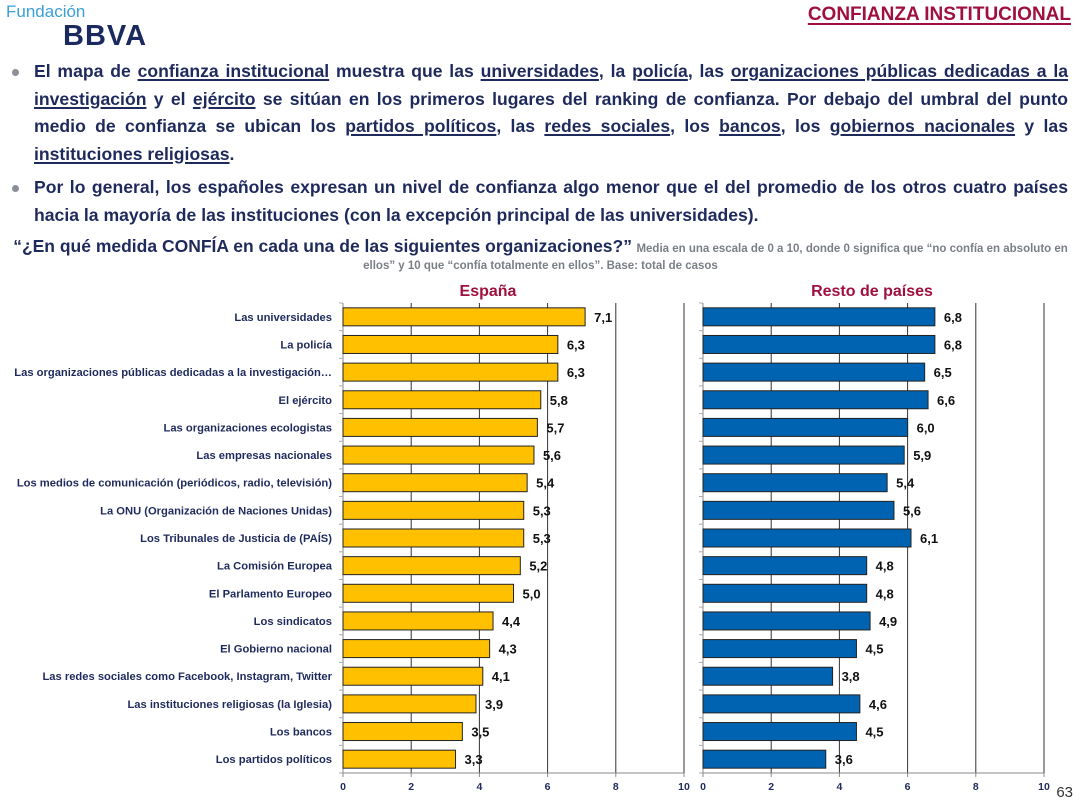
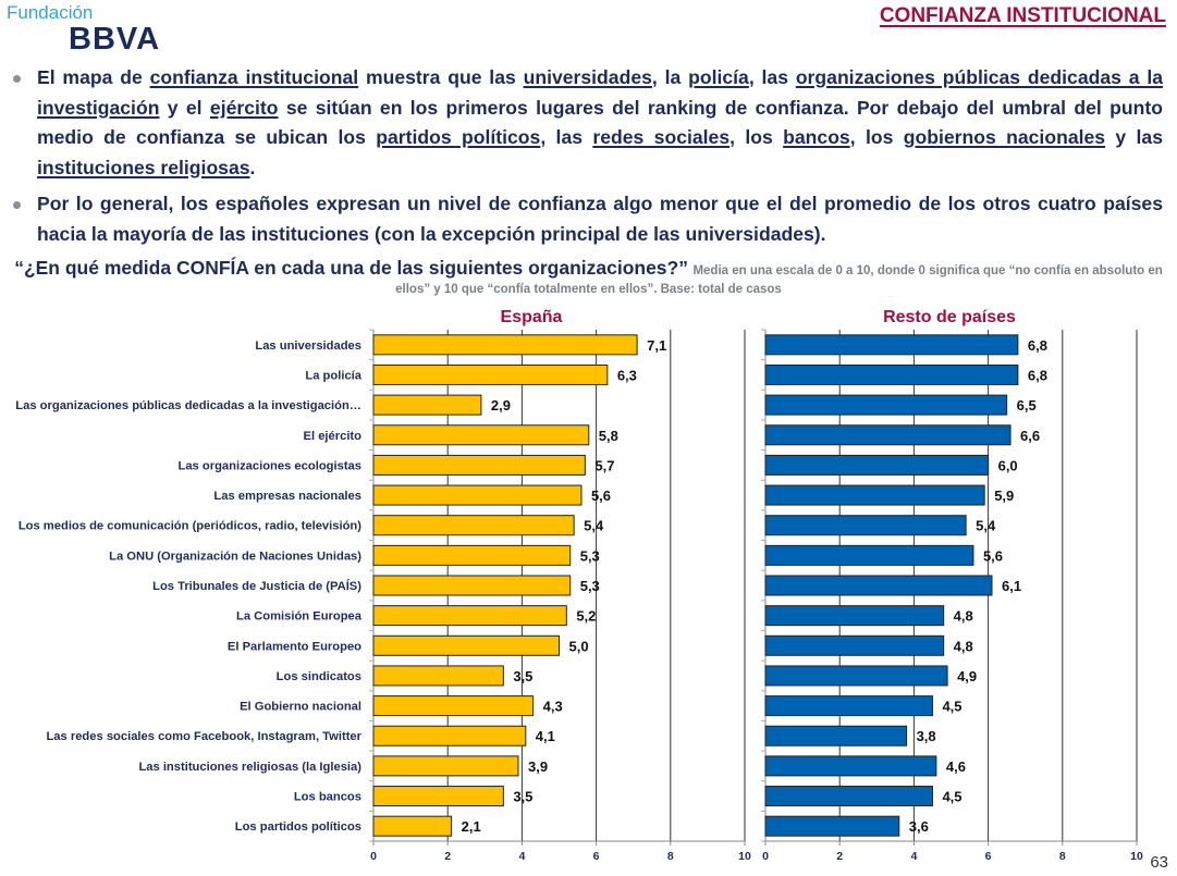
España/Las organizaciones públicas dedicadas a la investigación…: 6,3 -> 2,9
España/Los sindicatos: 4,4 -> 3,5
España/Los partidos políticos: 3,3 -> 2,1
